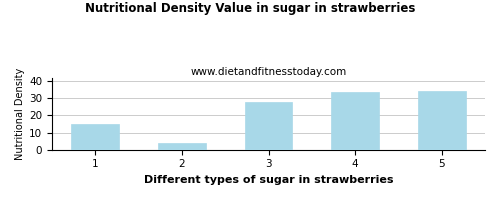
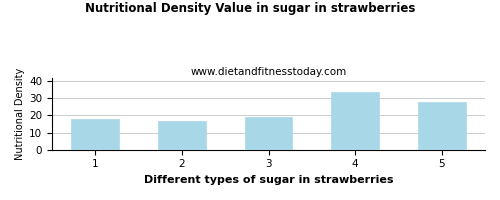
1: 15 -> 18
2: 4 -> 17
3: 28 -> 19
5: 34 -> 28
